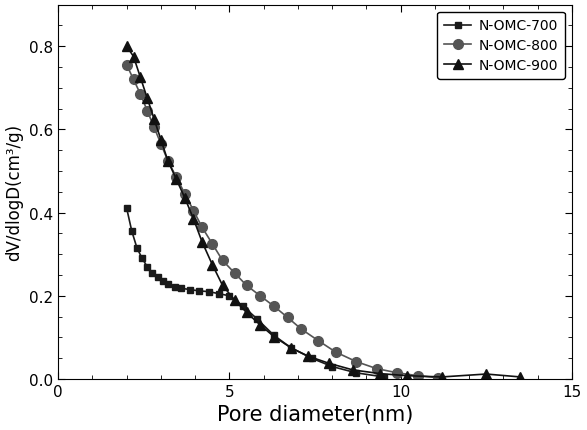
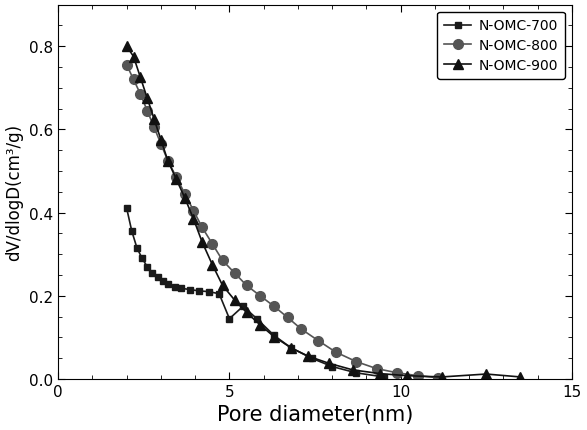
N-OMC-700/5: 0.200 -> 0.145
